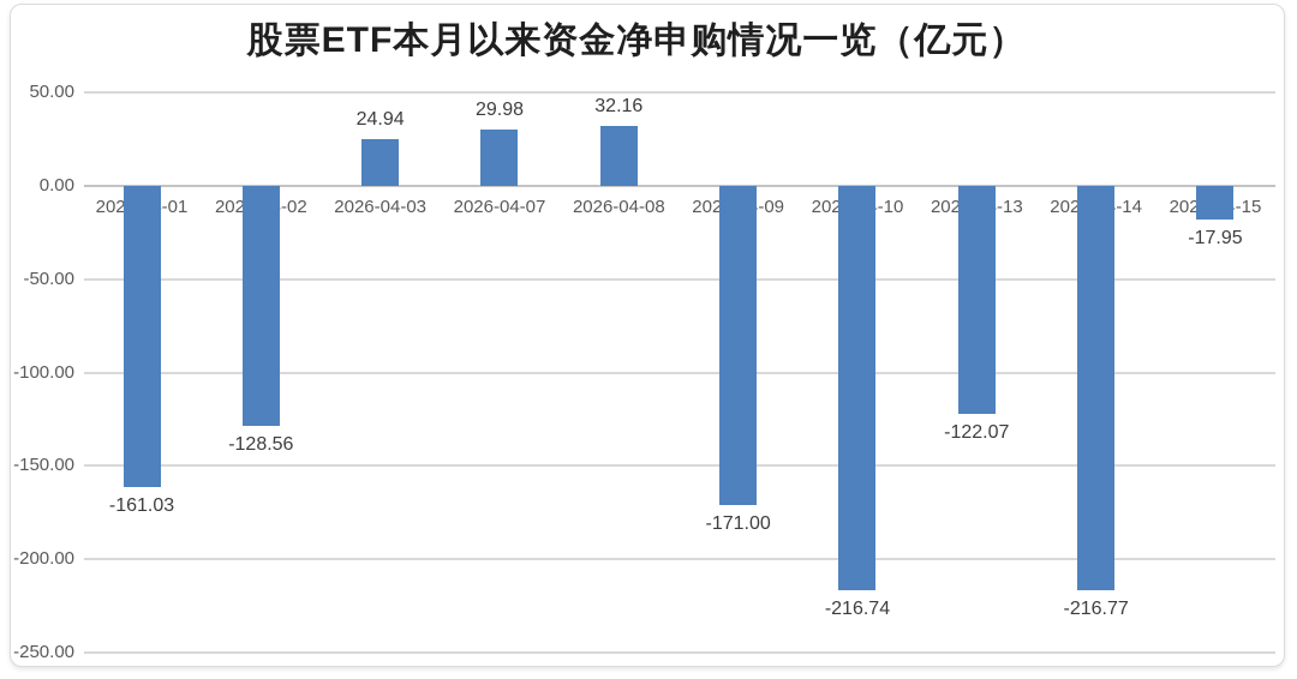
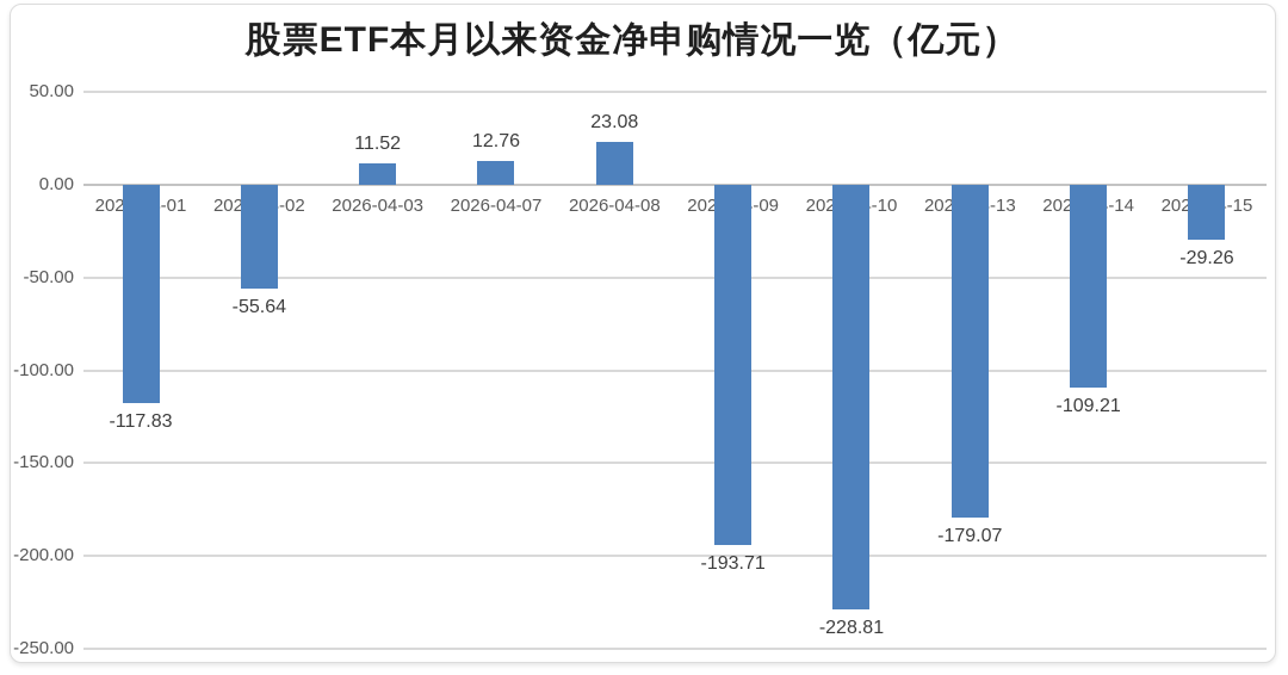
2026-04-01: -161.03 -> -117.83
2026-04-02: -128.56 -> -55.64
2026-04-03: 24.94 -> 11.52
2026-04-07: 29.98 -> 12.76
2026-04-08: 32.16 -> 23.08
2026-04-09: -171.00 -> -193.71
2026-04-10: -216.74 -> -228.81
2026-04-13: -122.07 -> -179.07
2026-04-14: -216.77 -> -109.21
2026-04-15: -17.95 -> -29.26
